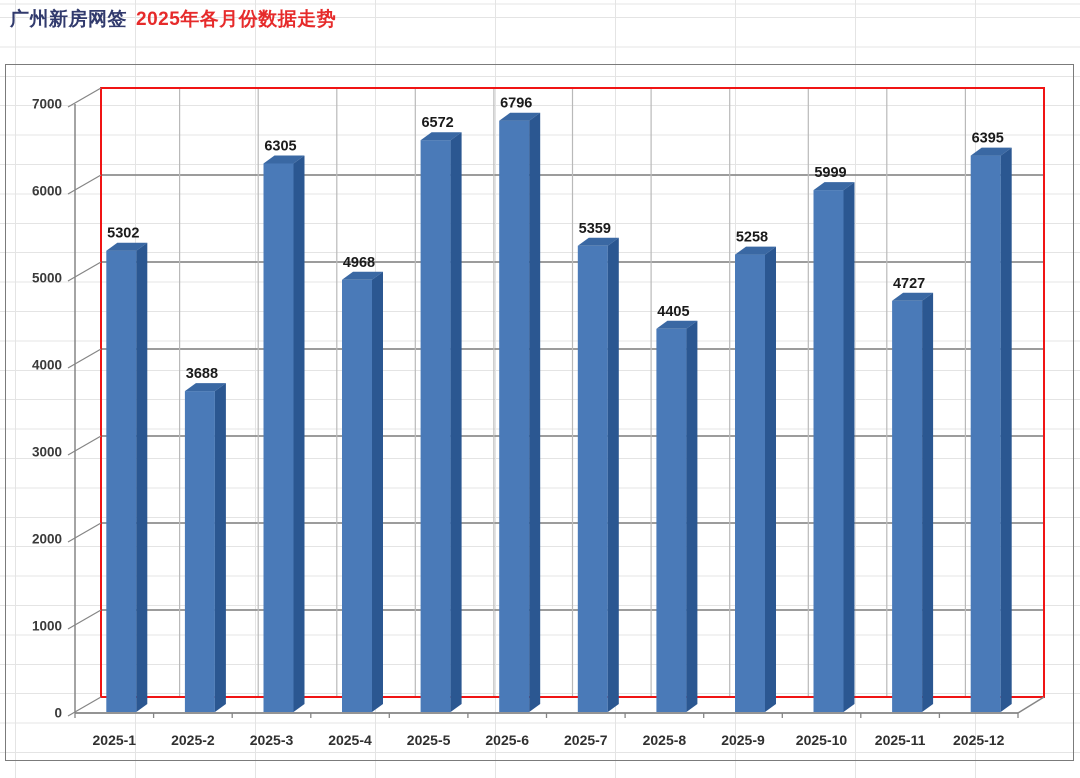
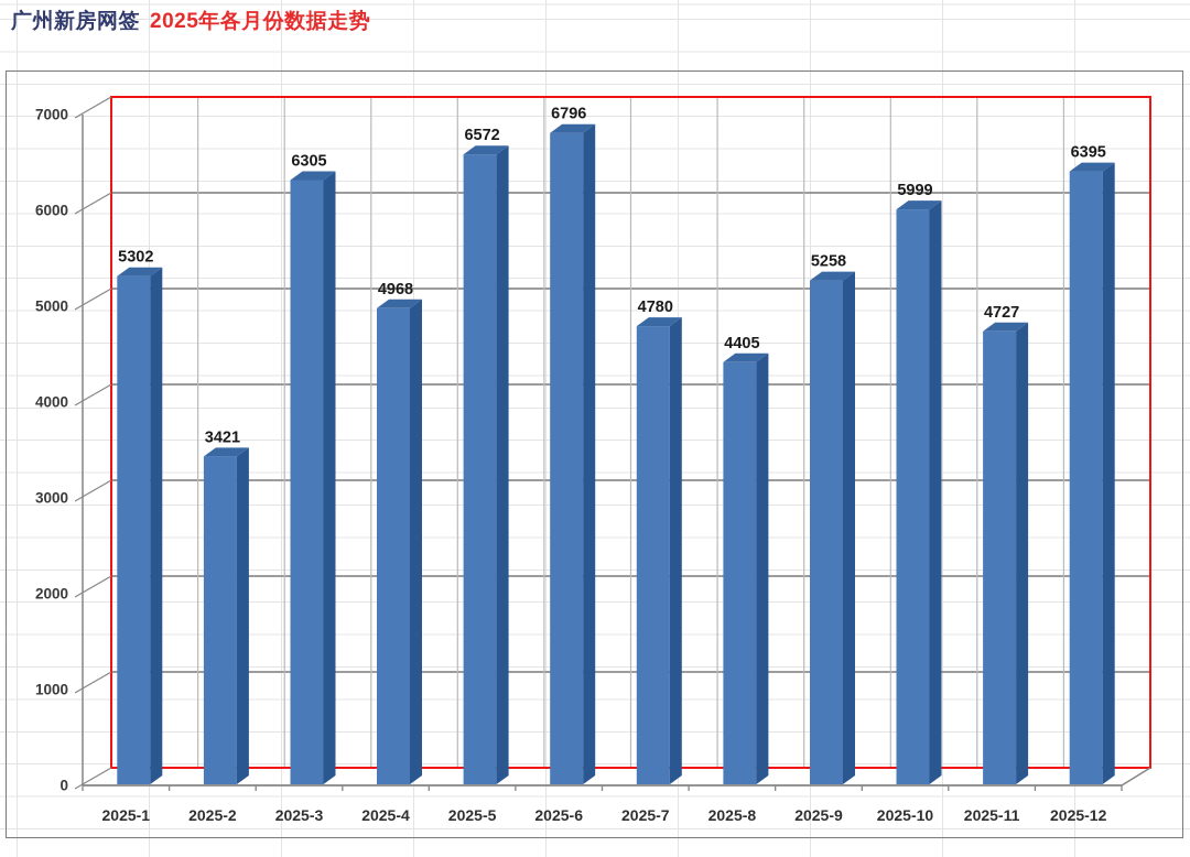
2025-2: 3688 -> 3421
2025-7: 5359 -> 4780
